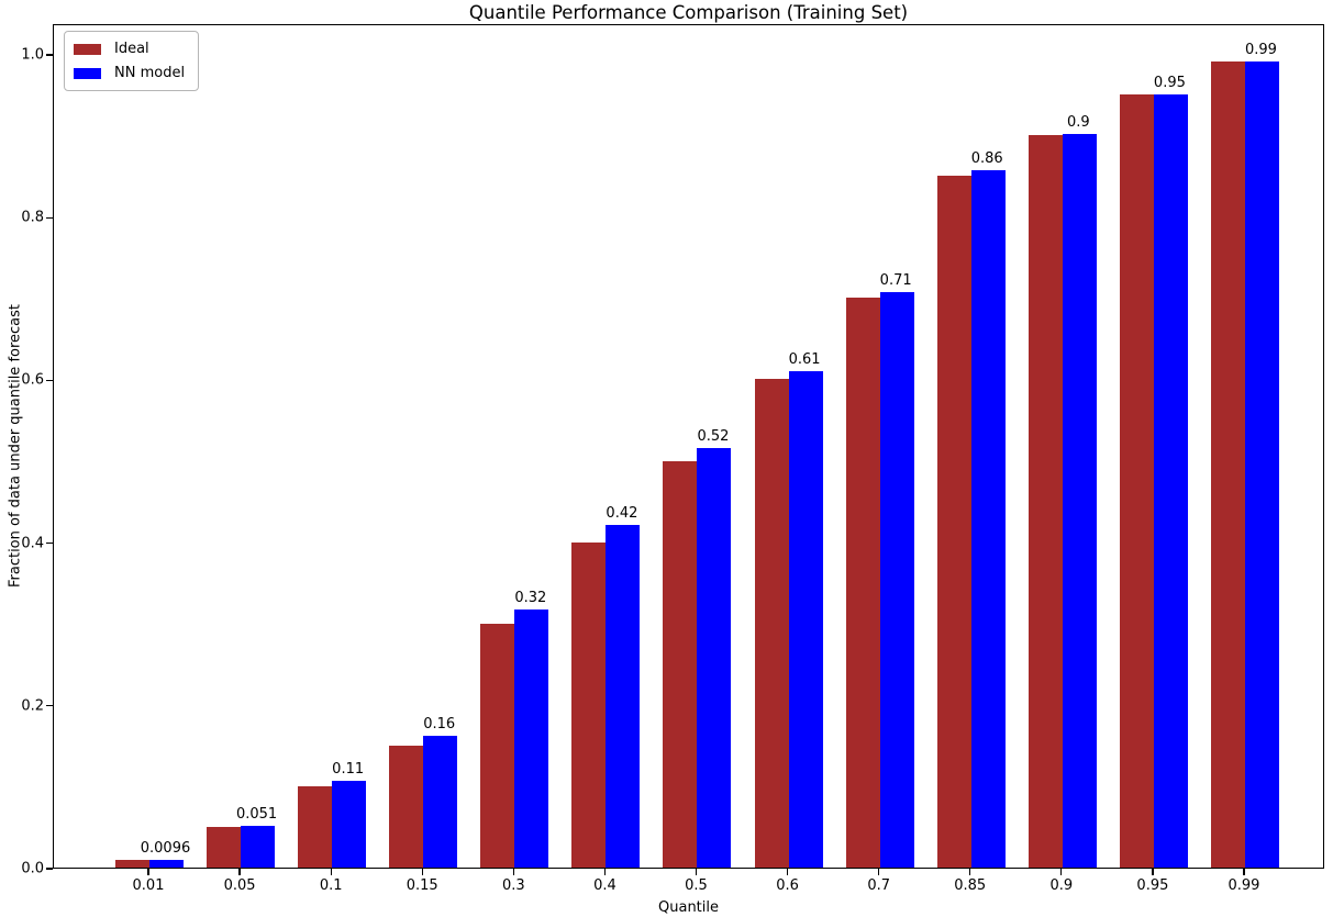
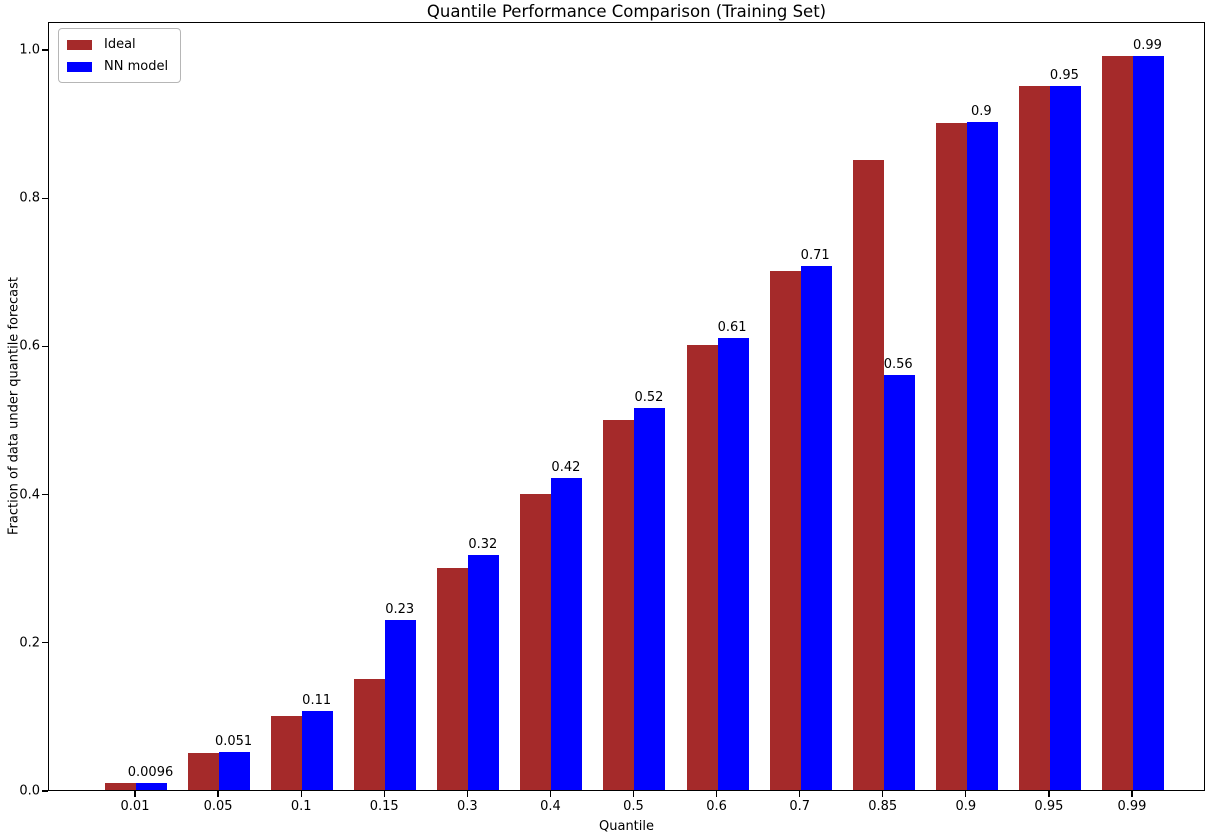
NN model/0.15: 0.16 -> 0.23
NN model/0.85: 0.86 -> 0.56
